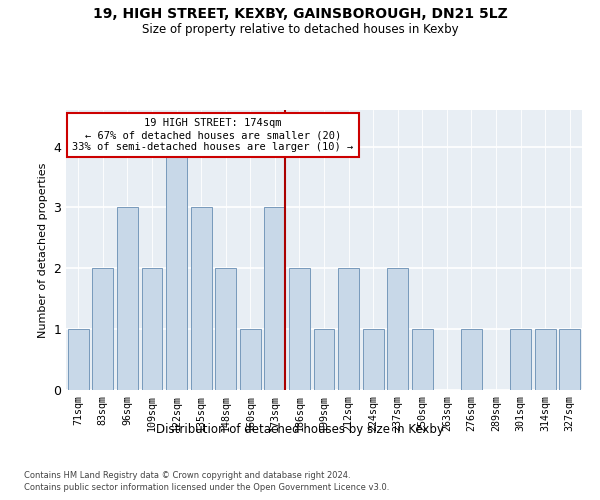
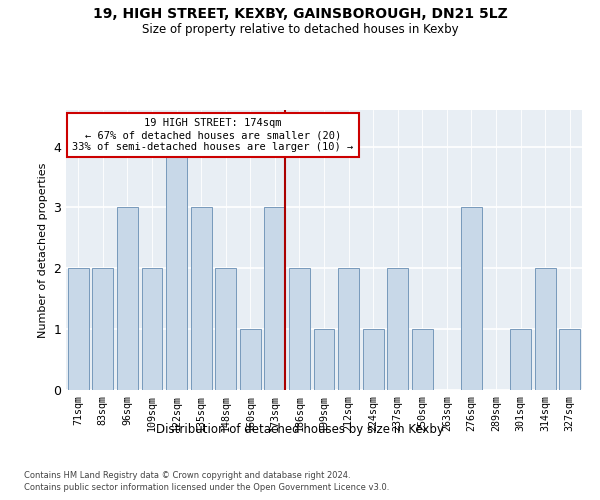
71sqm: 1 -> 2
276sqm: 1 -> 3
314sqm: 1 -> 2
